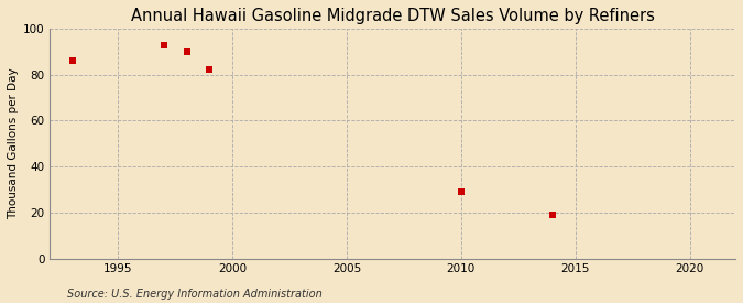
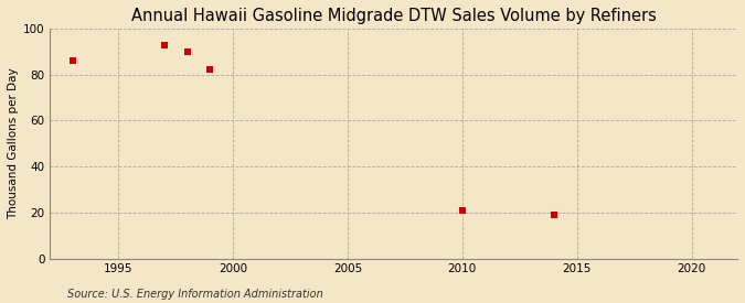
2010: 29 -> 21
